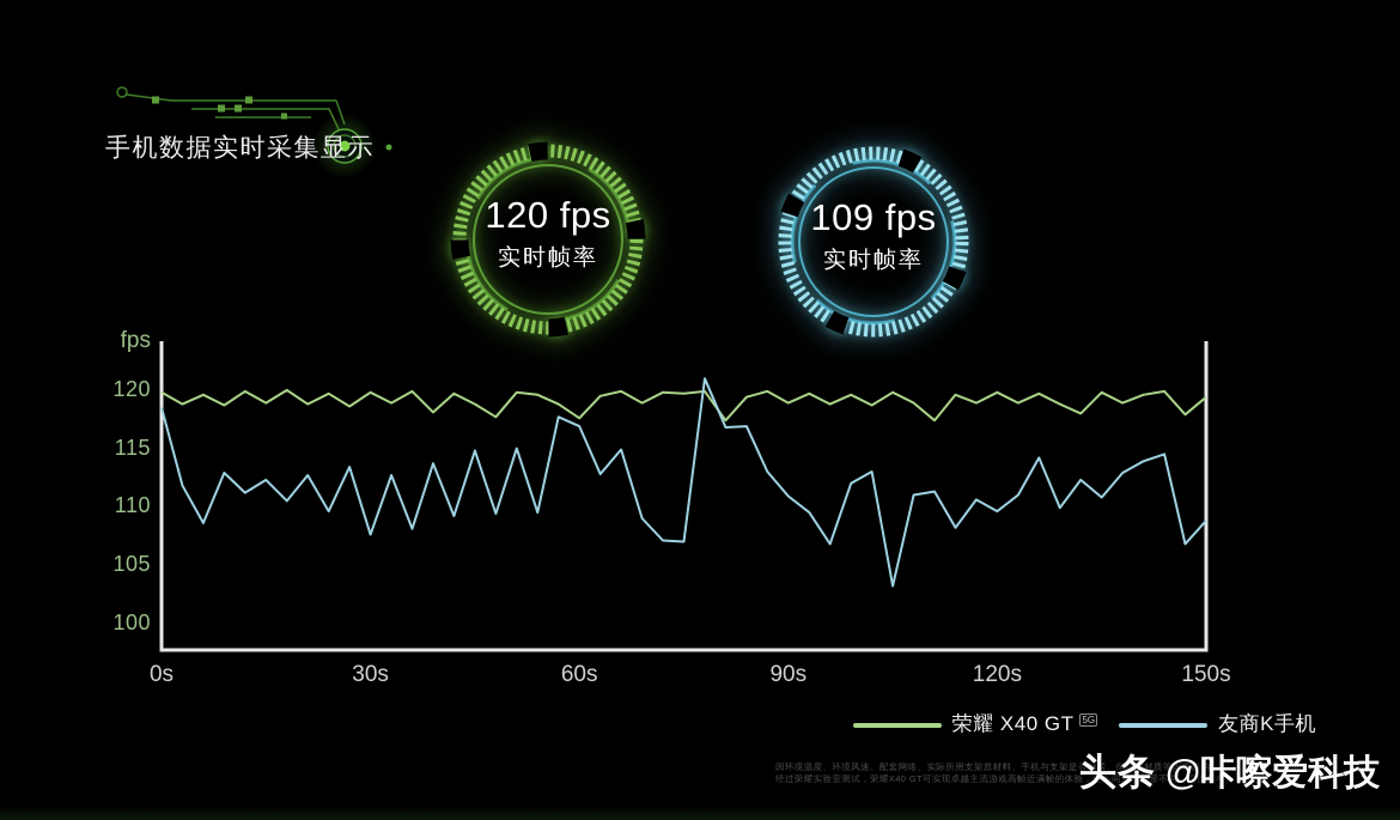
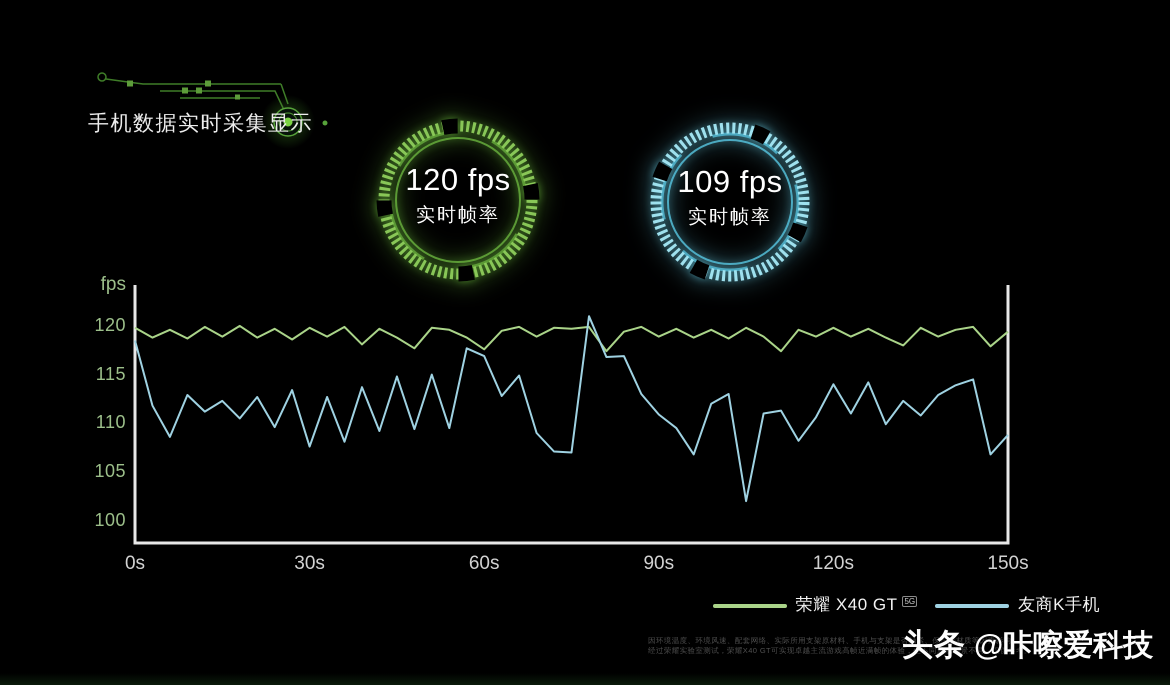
友商K手机/105: 103 -> 102
友商K手机/120: 110 -> 114
